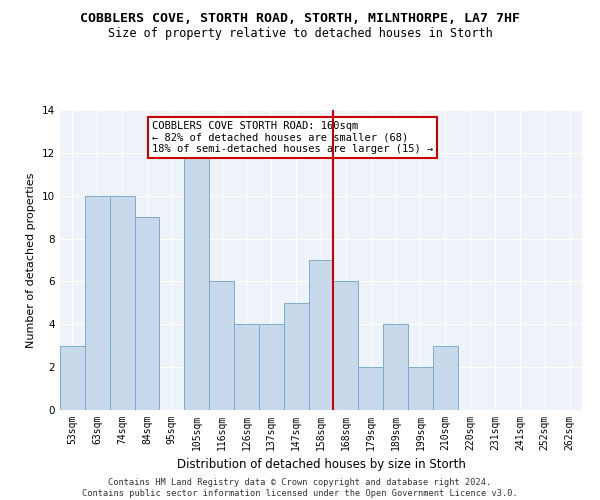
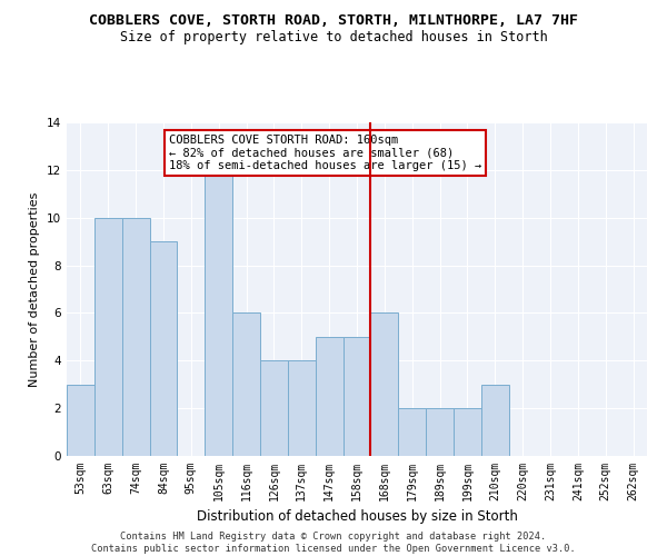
158sqm: 7 -> 5
189sqm: 4 -> 2
